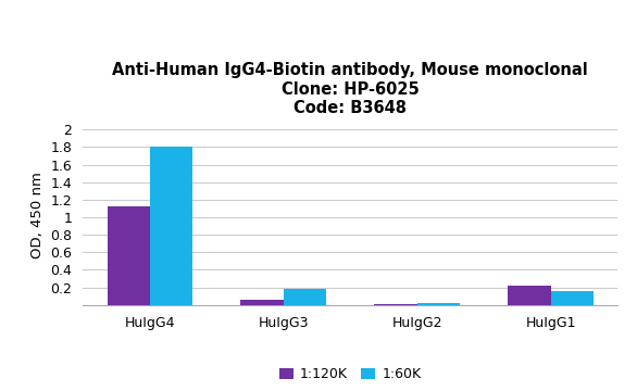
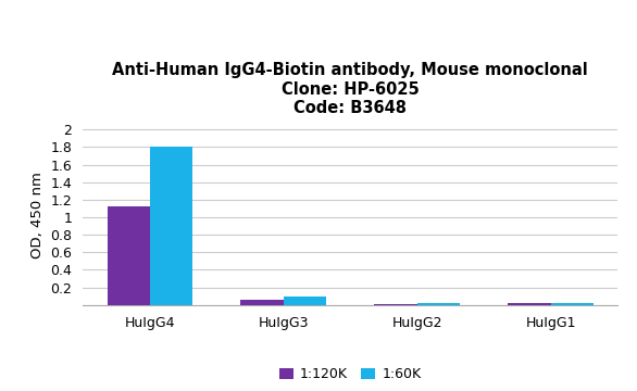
1:60K/HuIgG3: 0.18 -> 0.10
1:120K/HuIgG1: 0.22 -> 0.02
1:60K/HuIgG1: 0.16 -> 0.03
